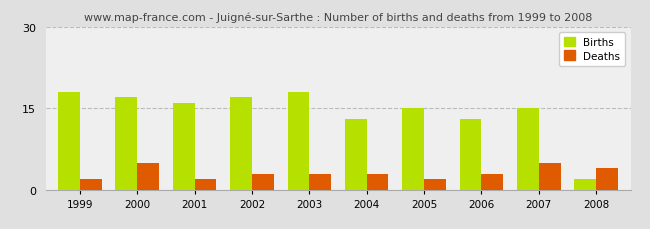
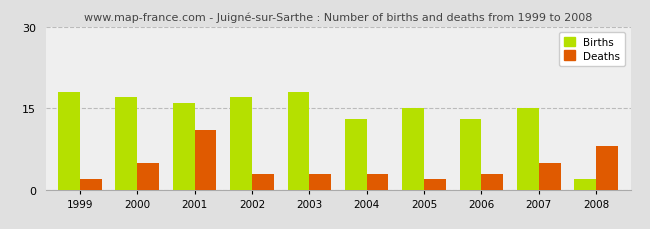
Deaths/2001: 2 -> 11
Deaths/2008: 4 -> 8
